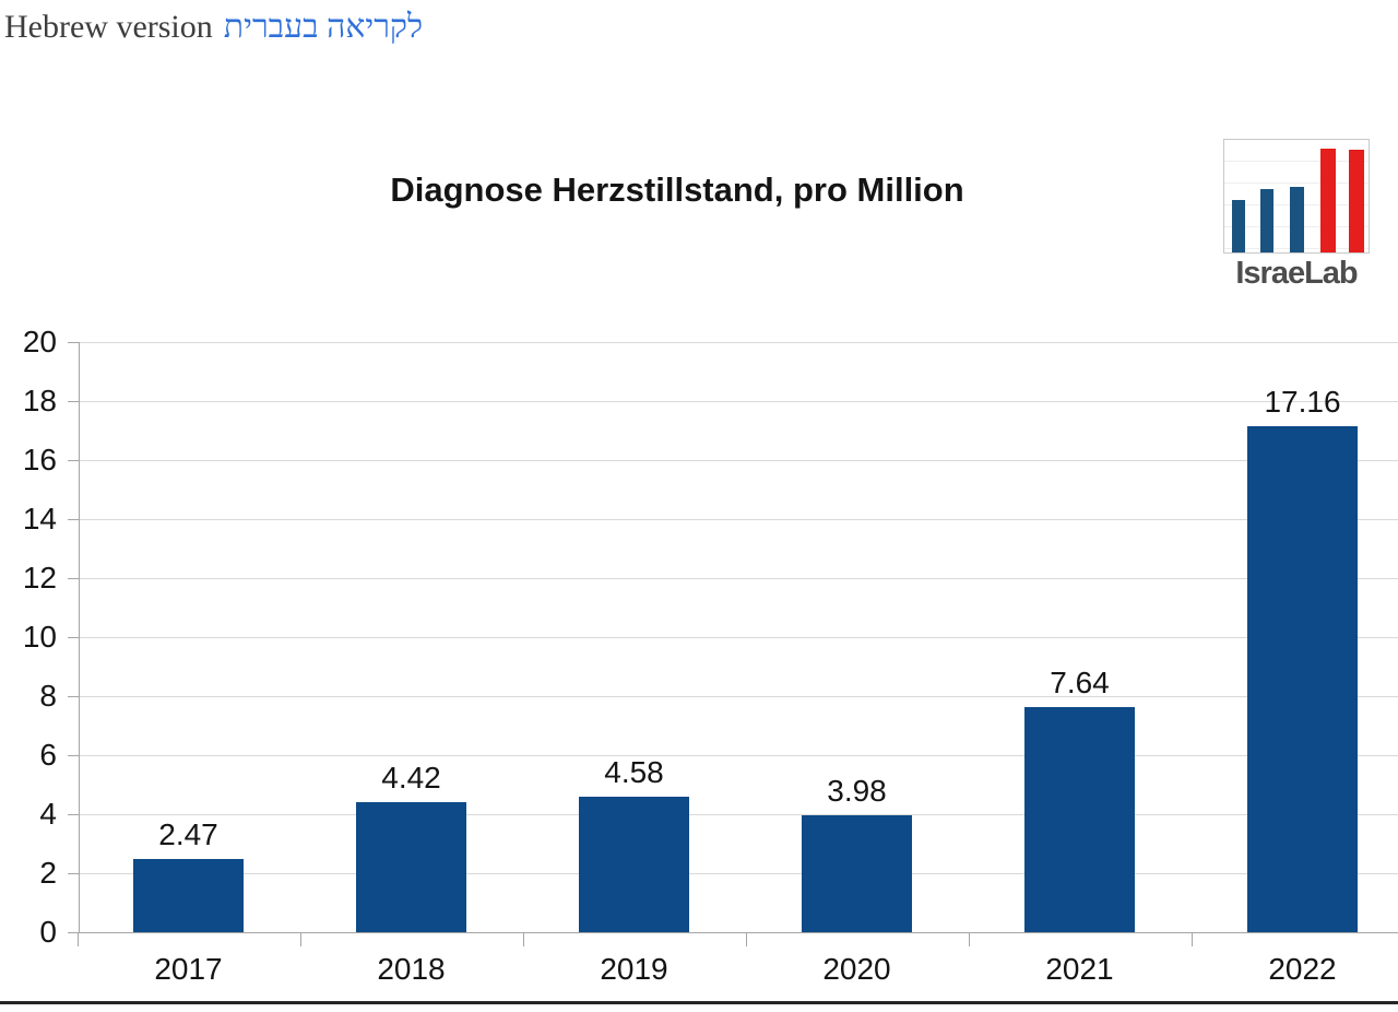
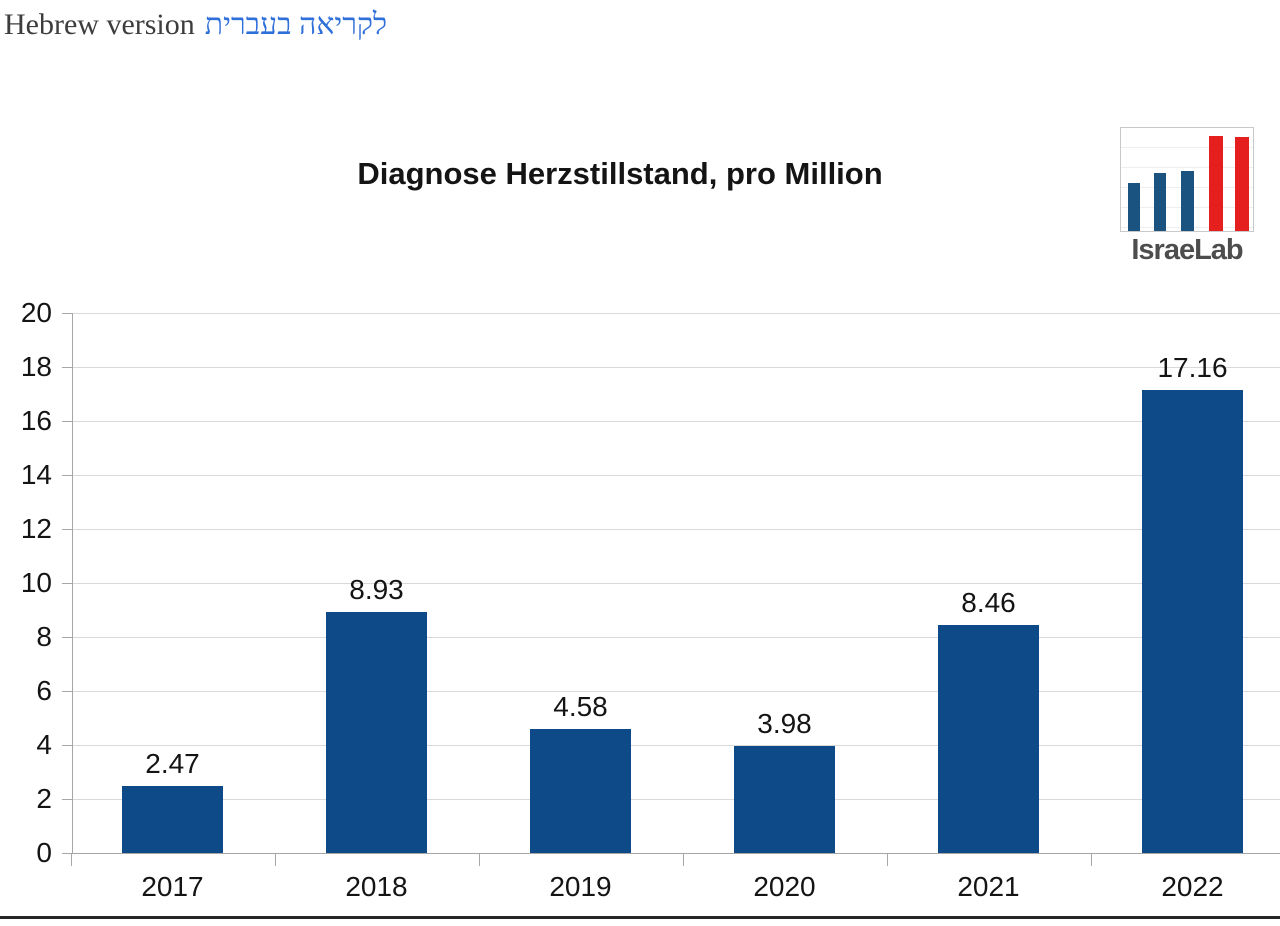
2018: 4.42 -> 8.93
2021: 7.64 -> 8.46
